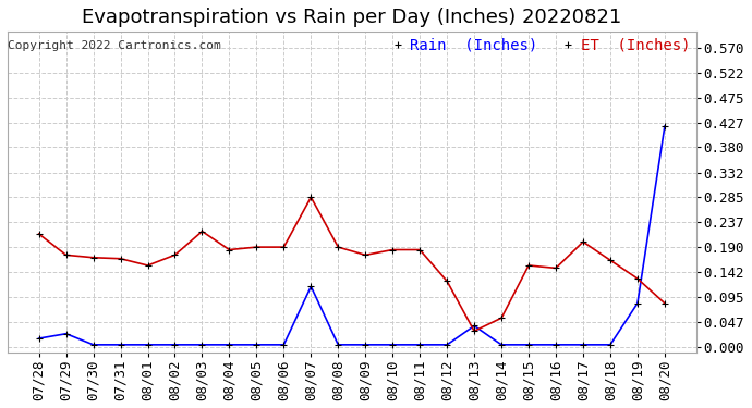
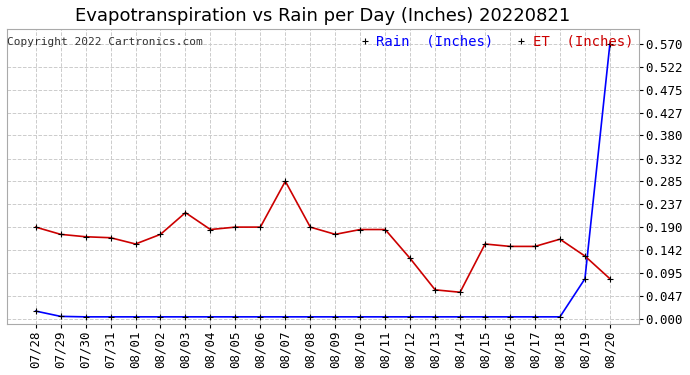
ET (Inches)/07/28: 0.215 -> 0.190
Rain (Inches)/07/29: 0.025 -> 0.005
Rain (Inches)/08/07: 0.115 -> 0.004
Rain (Inches)/08/13: 0.040 -> 0.004
ET (Inches)/08/13: 0.030 -> 0.060
ET (Inches)/08/17: 0.200 -> 0.150
Rain (Inches)/08/20: 0.420 -> 0.570
